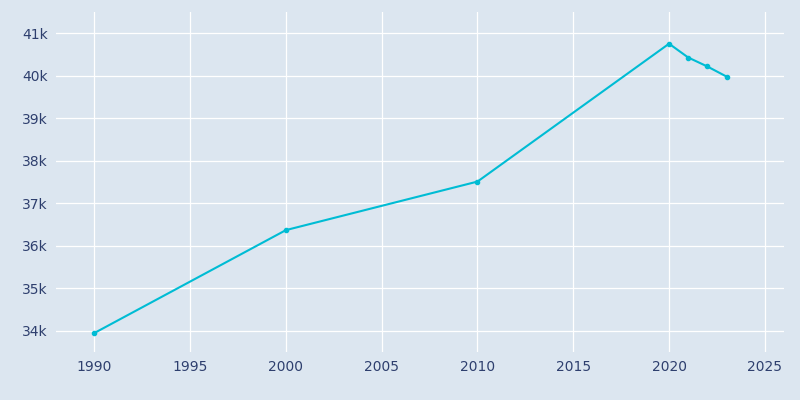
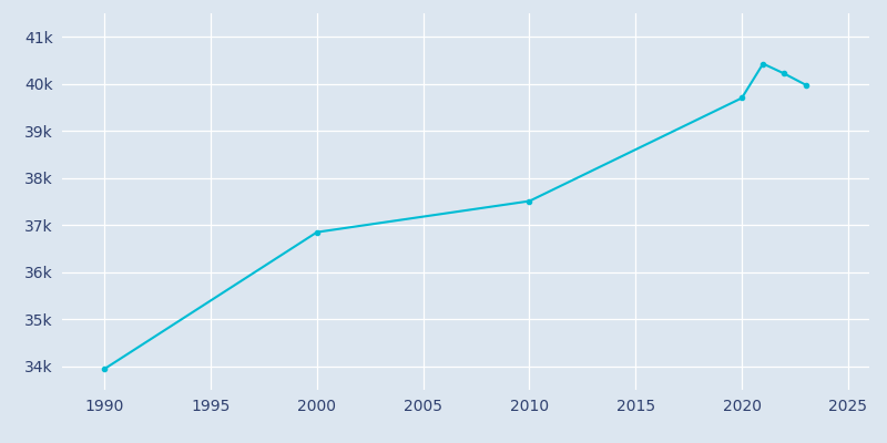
2000: 36.37k -> 36.85k
2020: 40.75k -> 39.70k
